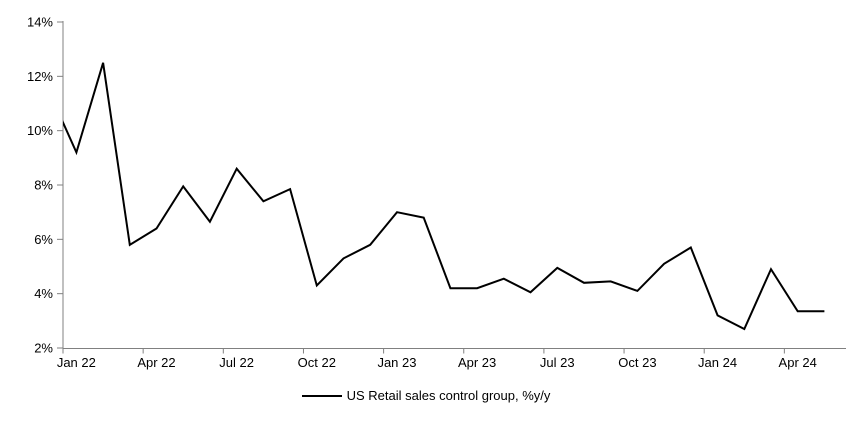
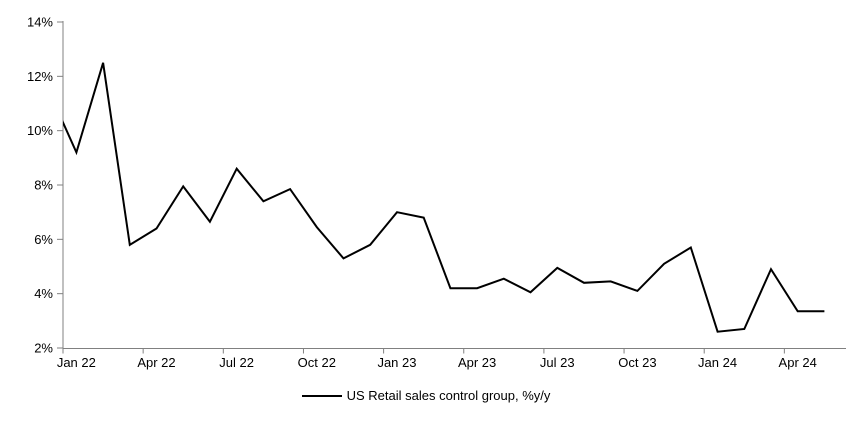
Oct 22: 4.3% -> 6.5%
Jan 24: 3.2% -> 2.6%
